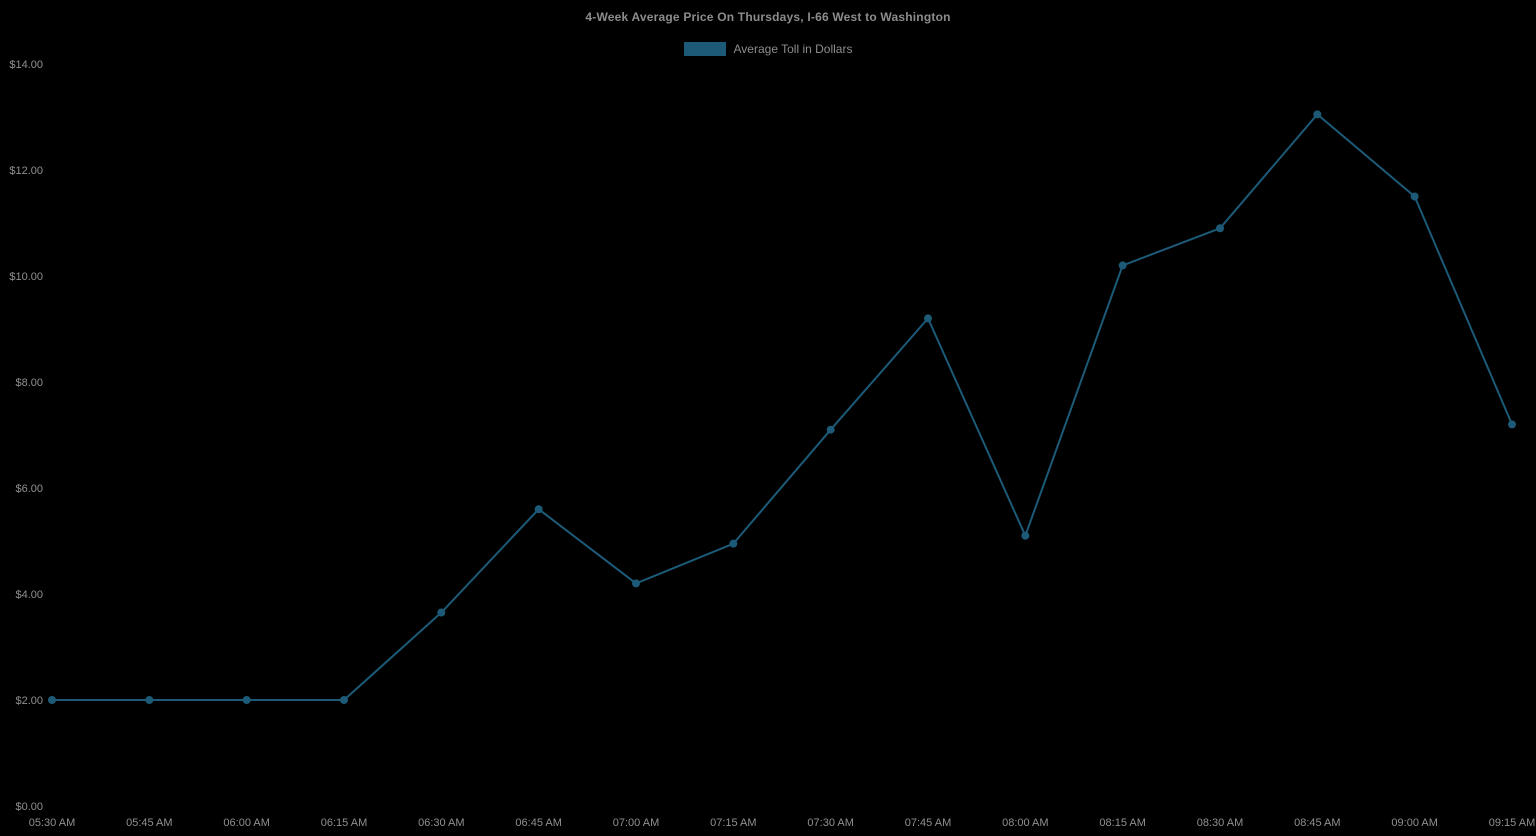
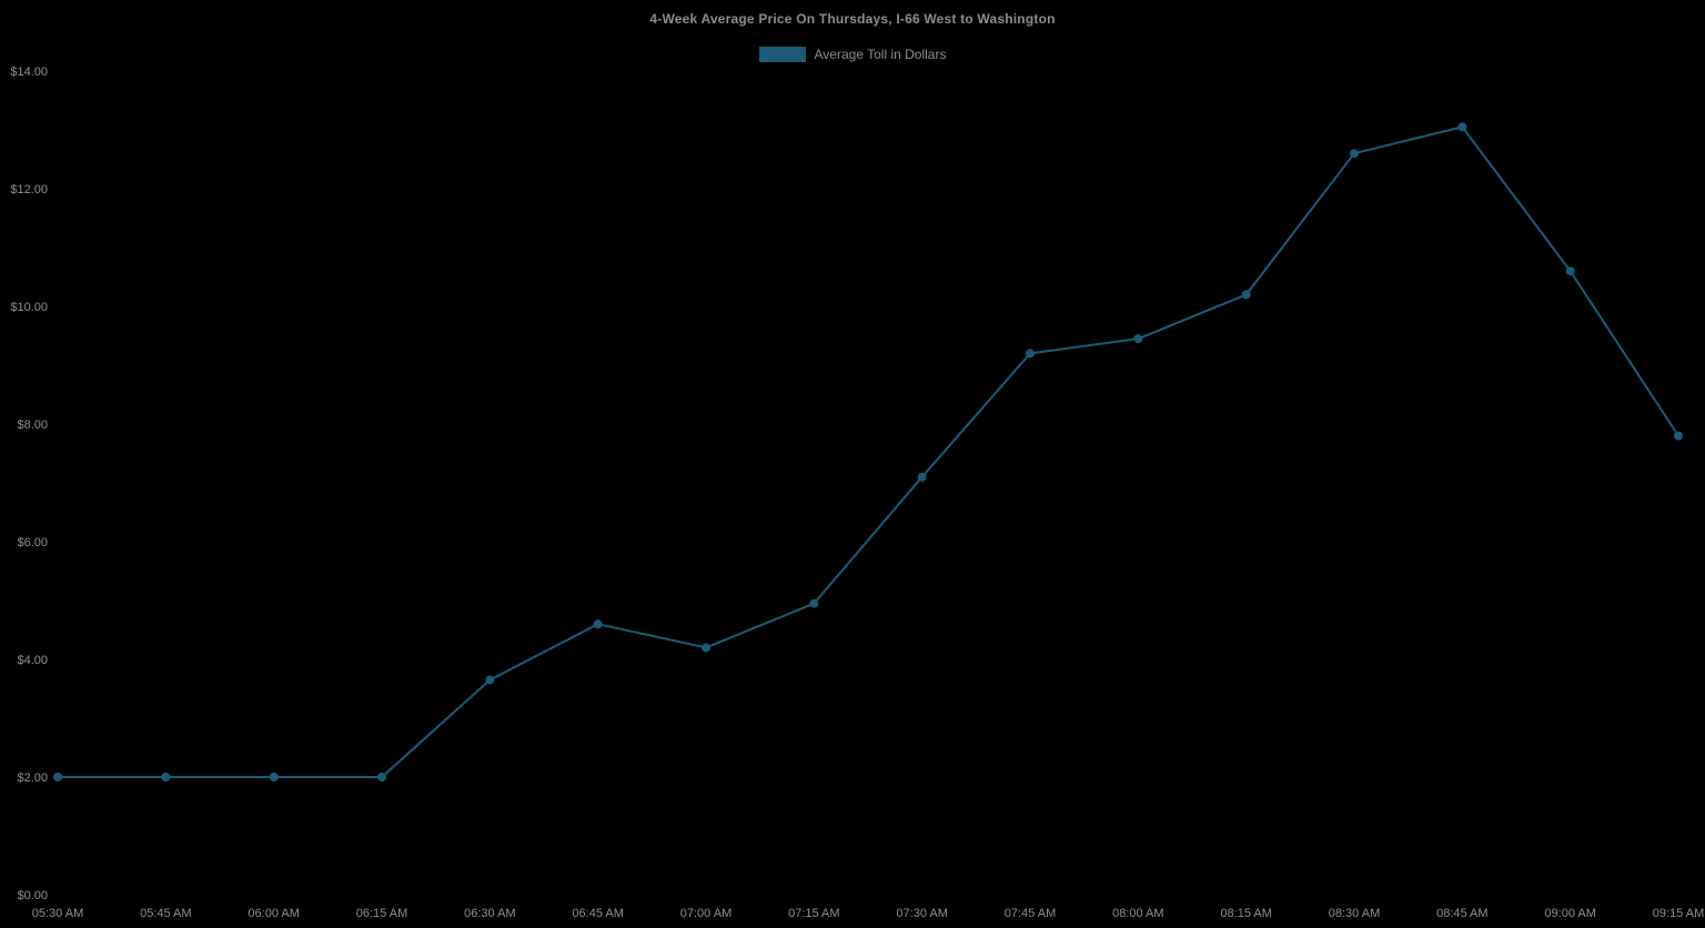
06:45 AM: $5.6 -> $4.6
08:00 AM: $5.1 -> $9.4
08:30 AM: $10.9 -> $12.6
09:00 AM: $11.5 -> $10.6
09:15 AM: $7.2 -> $7.8
